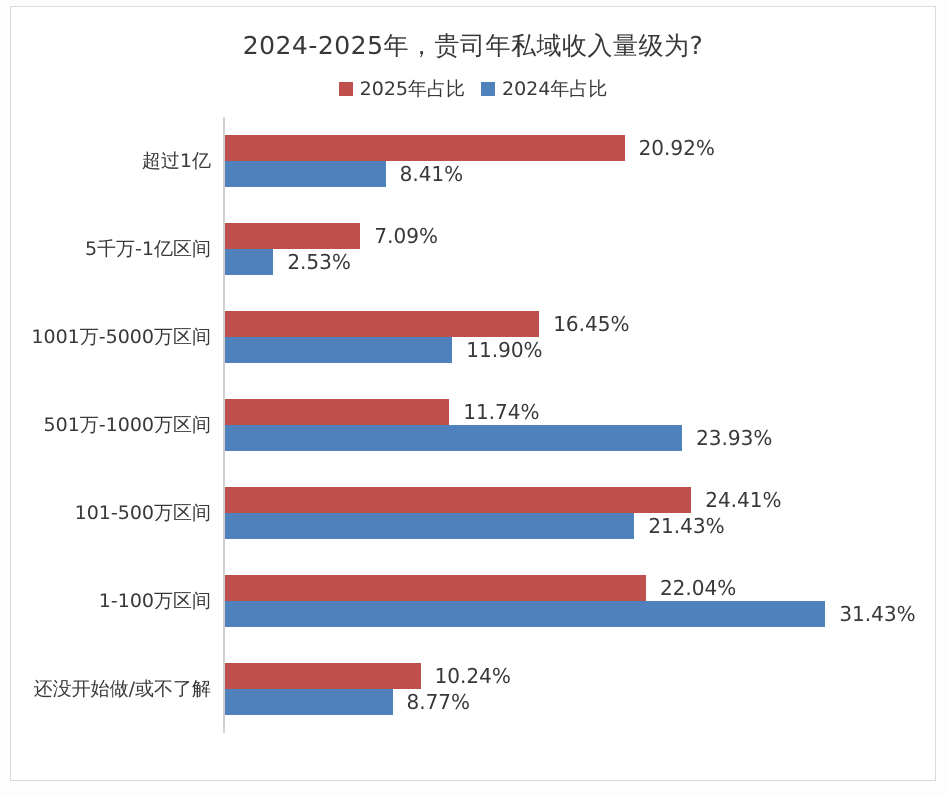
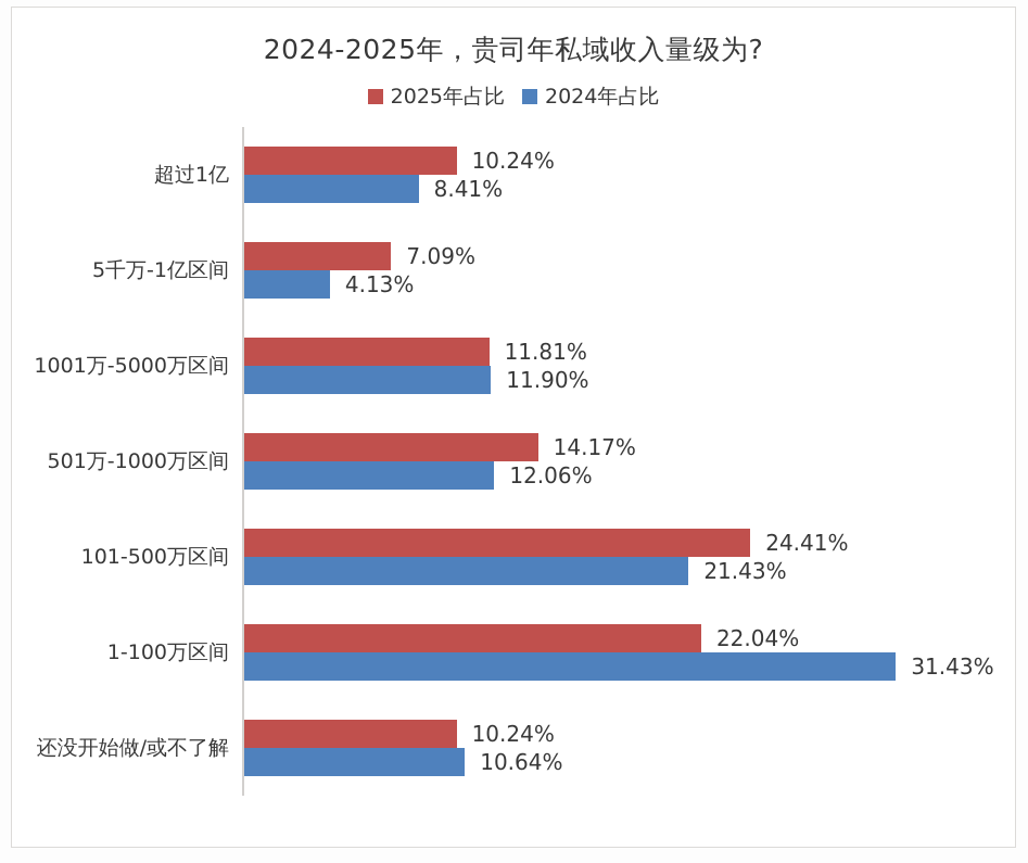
2025年占比/超过1亿: 20.92% -> 10.24%
2024年占比/5千万-1亿区间: 2.53% -> 4.13%
2025年占比/1001万-5000万区间: 16.45% -> 11.81%
2025年占比/501万-1000万区间: 11.74% -> 14.17%
2024年占比/501万-1000万区间: 23.93% -> 12.06%
2024年占比/还没开始做/或不了解: 8.77% -> 10.64%
